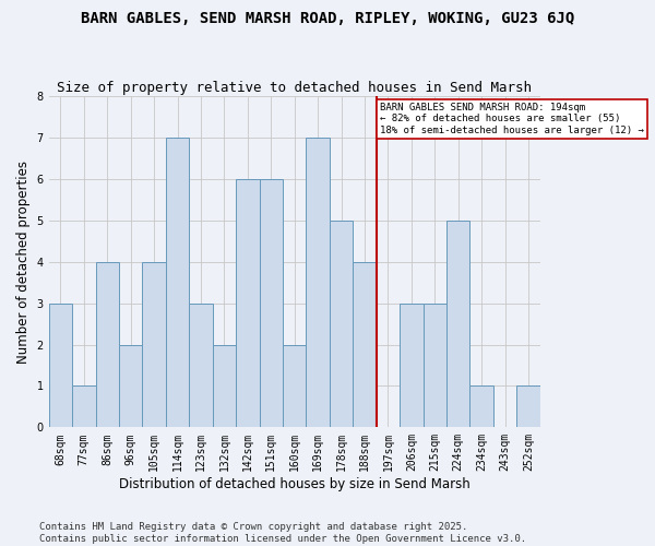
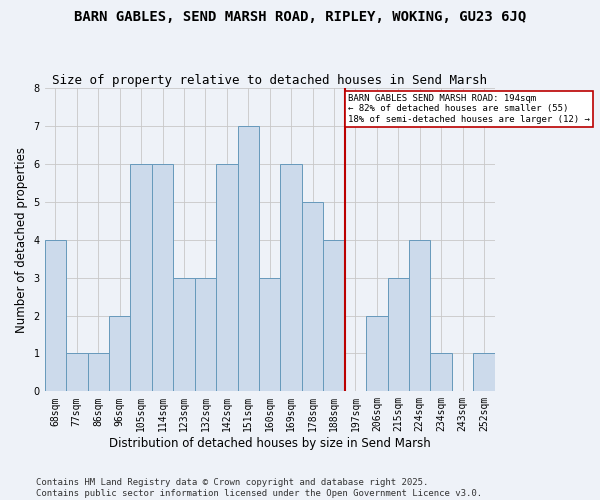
68sqm: 3 -> 4
86sqm: 4 -> 1
105sqm: 4 -> 6
114sqm: 7 -> 6
132sqm: 2 -> 3
151sqm: 6 -> 7
160sqm: 2 -> 3
169sqm: 7 -> 6
206sqm: 3 -> 2
224sqm: 5 -> 4
